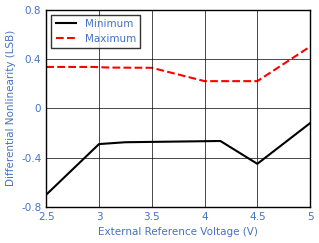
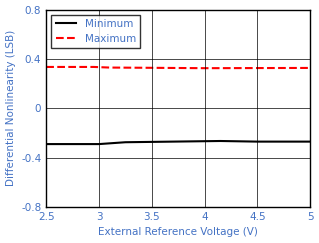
Minimum/2.5: -0.70 -> -0.29
Maximum/4: 0.22 -> 0.33
Minimum/4.5: -0.45 -> -0.27
Maximum/4.5: 0.22 -> 0.33
Minimum/5: -0.12 -> -0.27
Maximum/5: 0.50 -> 0.33
